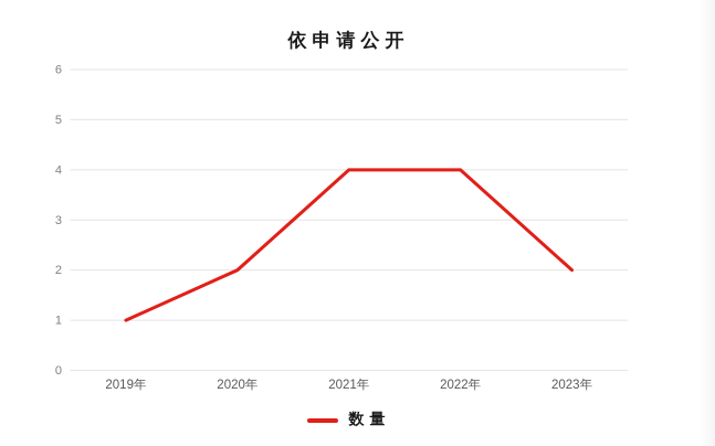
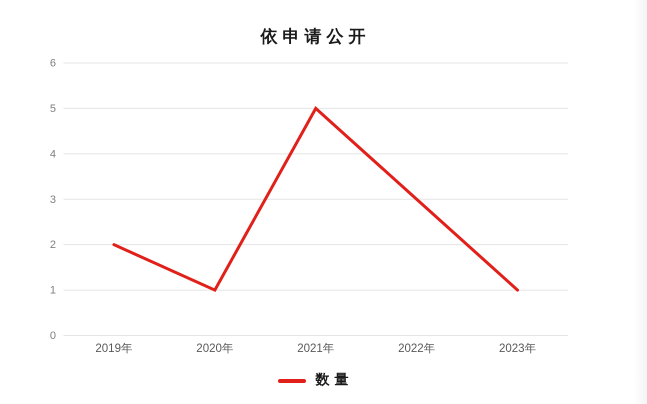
2019年: 1 -> 2
2020年: 2 -> 1
2021年: 4 -> 5
2022年: 4 -> 3
2023年: 2 -> 1
